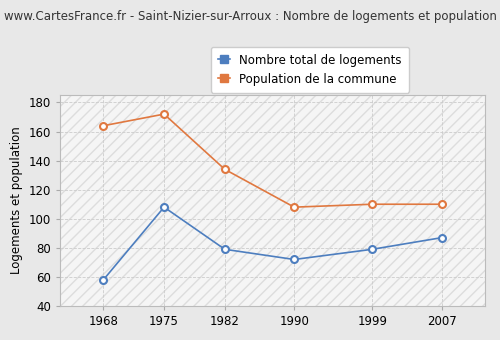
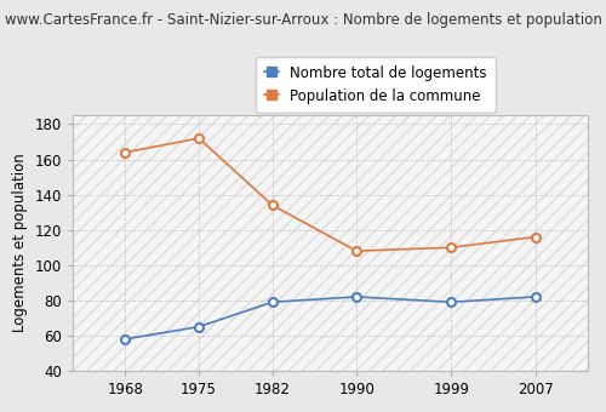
Nombre total de logements/1975: 108 -> 65
Nombre total de logements/1990: 72 -> 82
Nombre total de logements/2007: 87 -> 82
Population de la commune/2007: 110 -> 116
